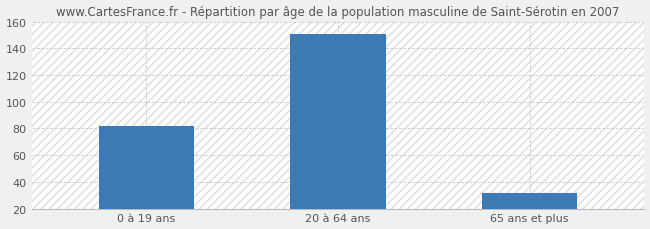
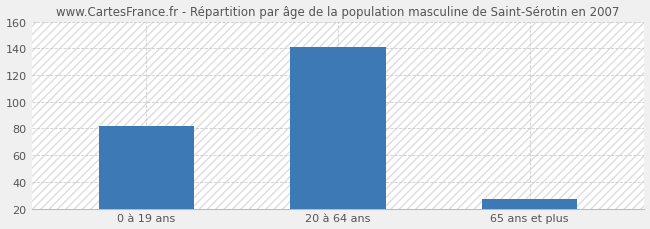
20 à 64 ans: 151 -> 141
65 ans et plus: 32 -> 27
